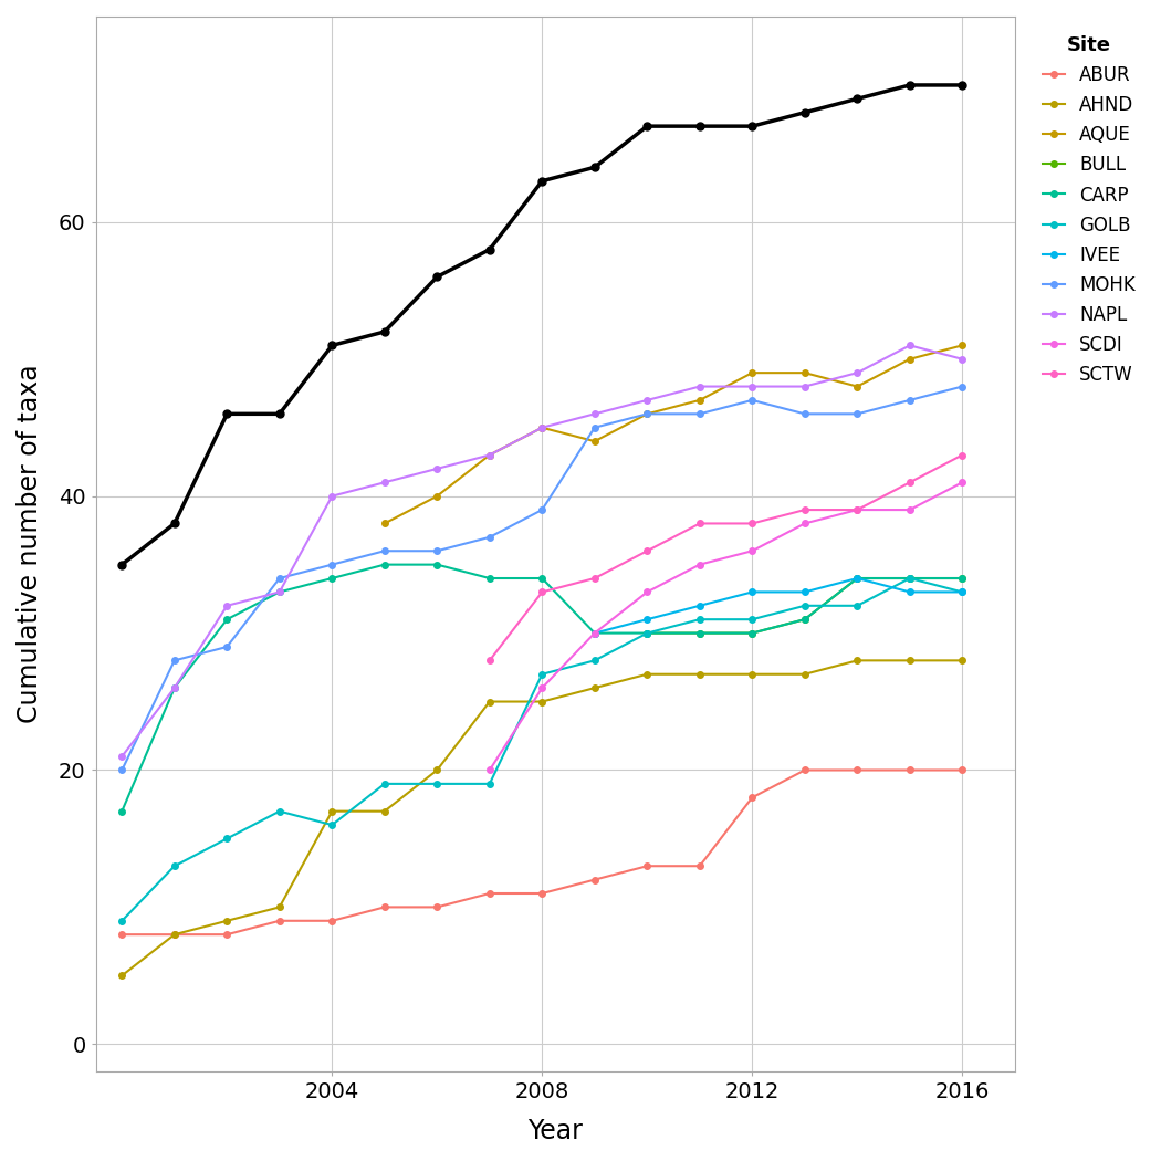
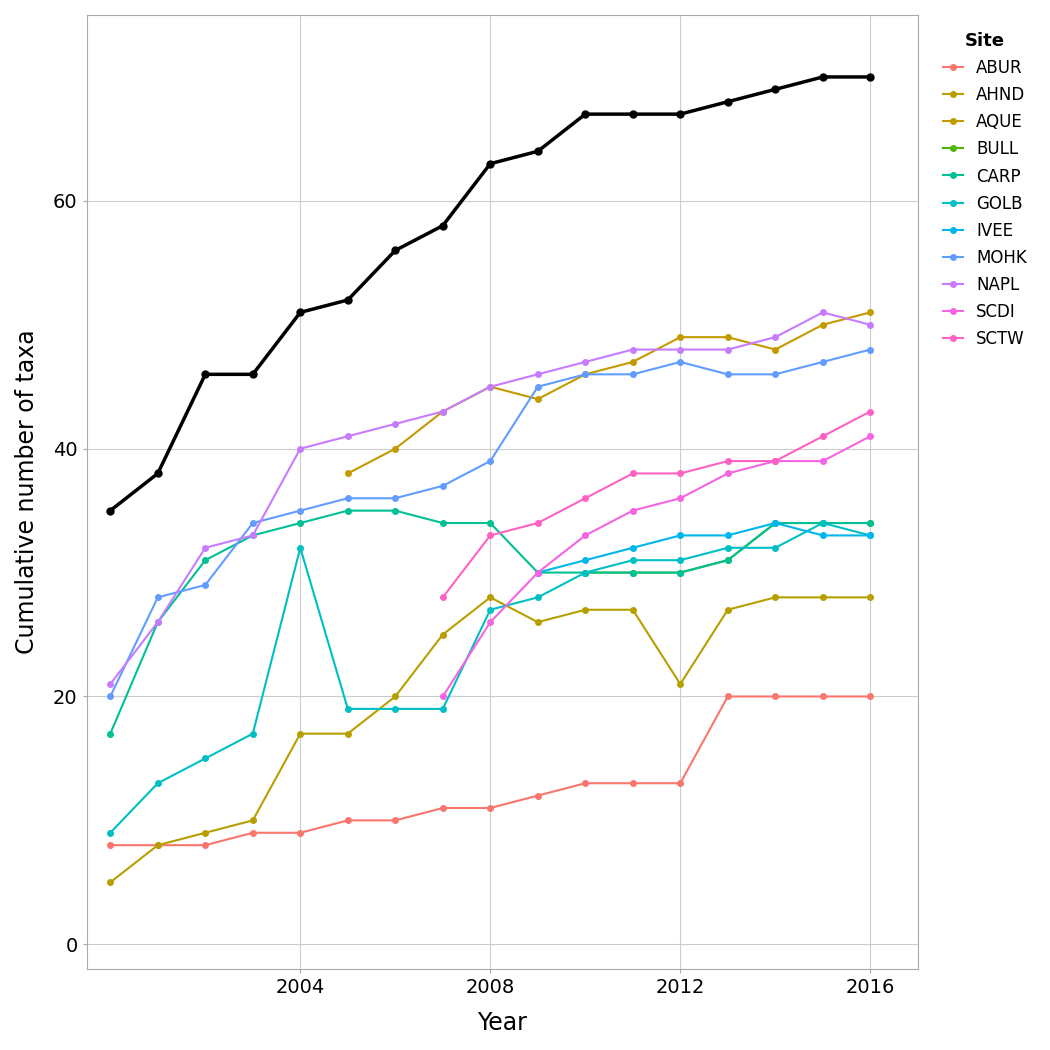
GOLB/2004: 16 -> 32
AHND/2008: 25 -> 28
ABUR/2012: 18 -> 13
AHND/2012: 27 -> 21
